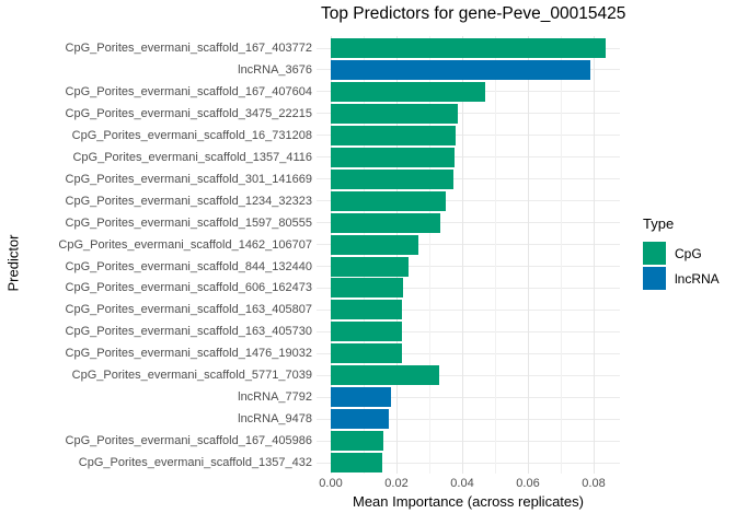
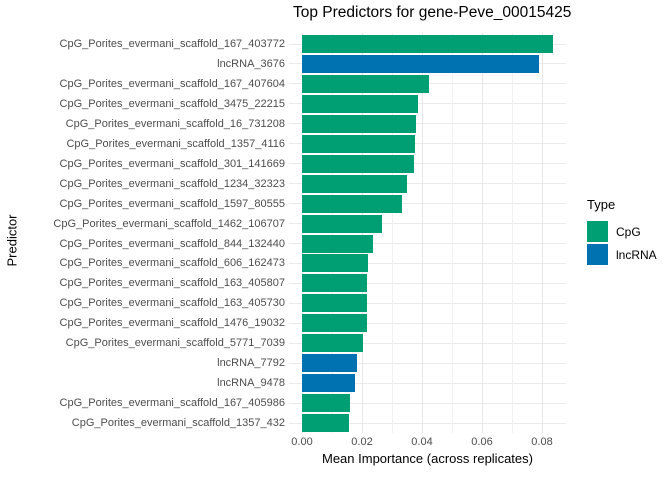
CpG_Porites_evermani_scaffold_167_407604: 0.047 -> 0.042
CpG_Porites_evermani_scaffold_5771_7039: 0.033 -> 0.020
